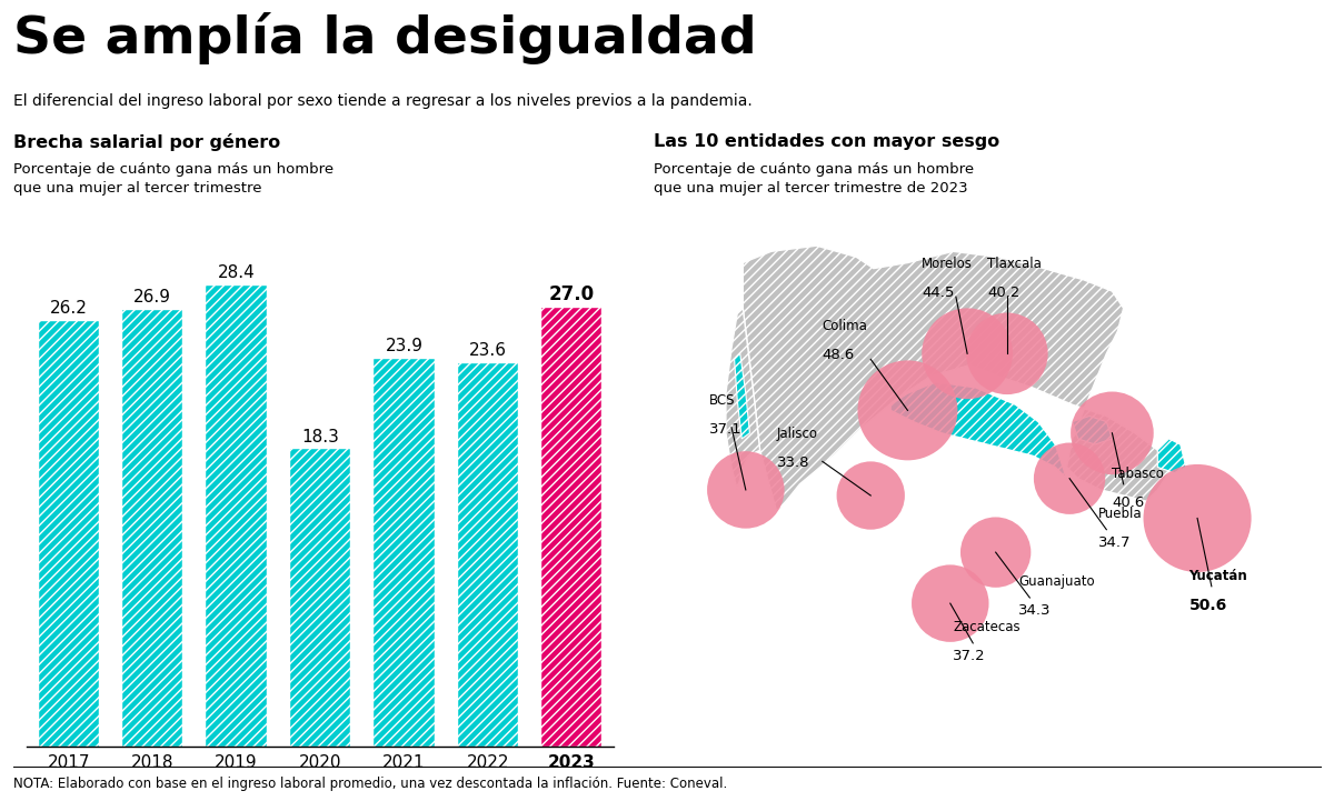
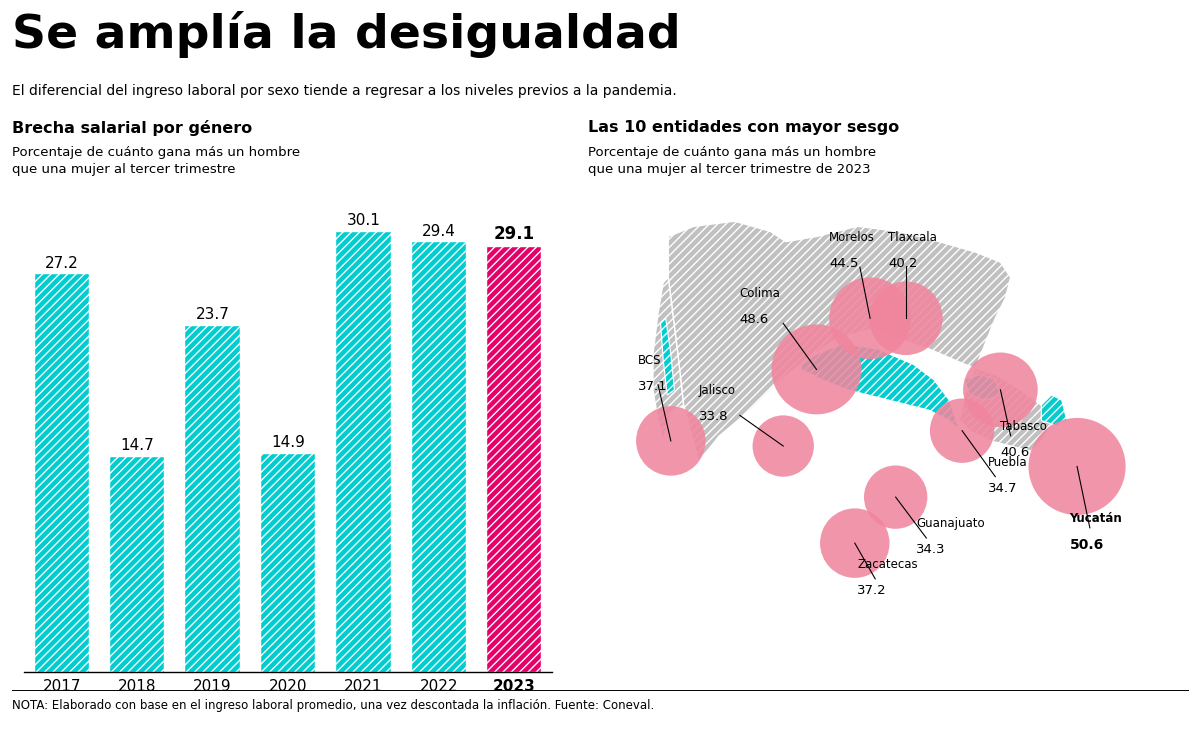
2017: 26.2 -> 27.2
2018: 26.9 -> 14.7
2019: 28.4 -> 23.7
2020: 18.3 -> 14.9
2021: 23.9 -> 30.1
2022: 23.6 -> 29.4
2023: 27.0 -> 29.1
